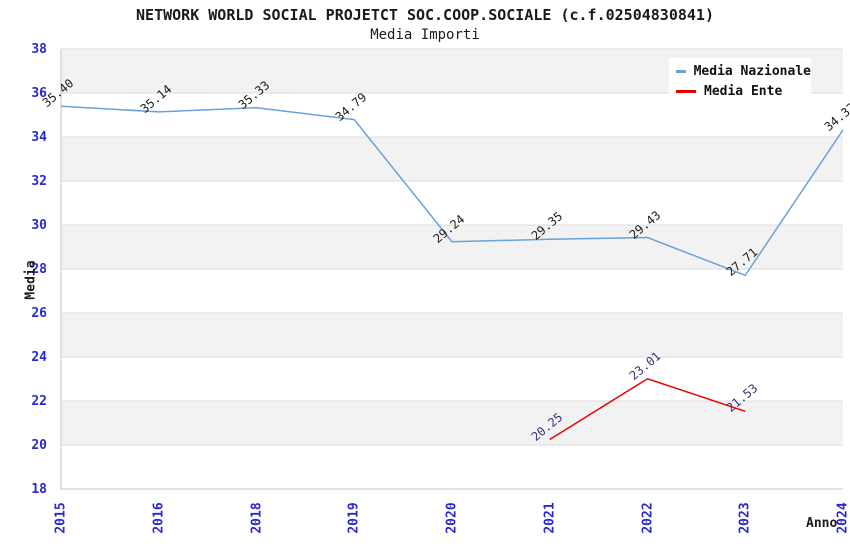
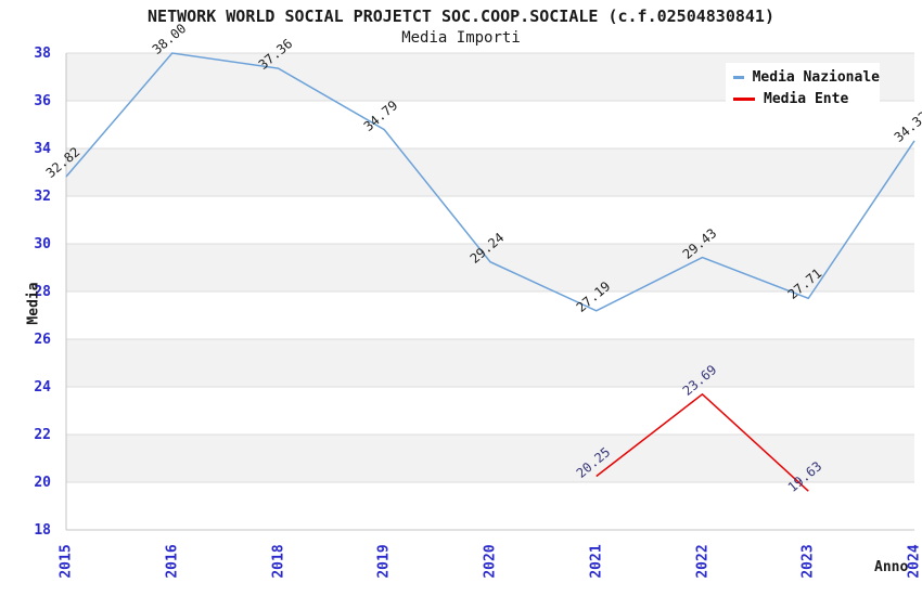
Media Nazionale/2015: 35.40 -> 32.82
Media Nazionale/2016: 35.14 -> 38.00
Media Nazionale/2018: 35.33 -> 37.36
Media Nazionale/2021: 29.35 -> 27.19
Media Ente/2022: 23.01 -> 23.69
Media Ente/2023: 21.53 -> 19.63
